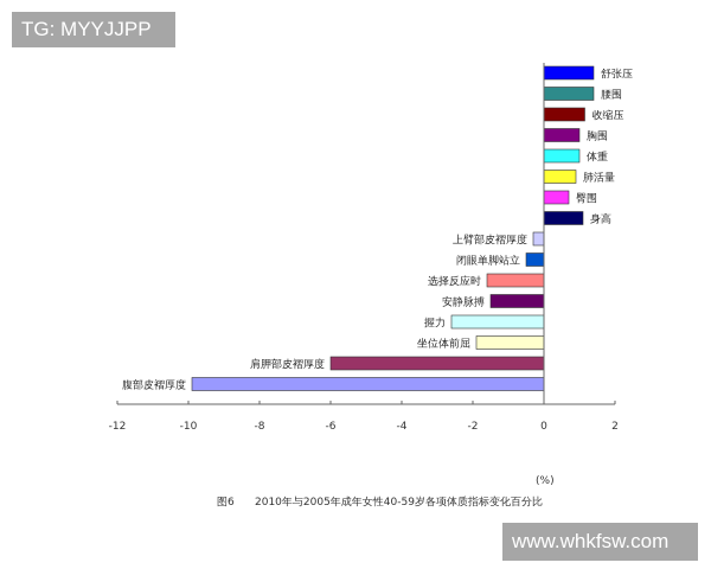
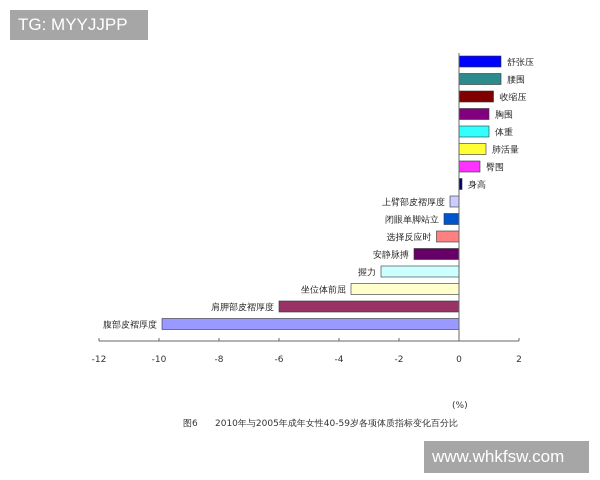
身高: 1.1 -> 0.1
选择反应时: -1.6 -> -0.8
坐位体前屈: -1.9 -> -3.6
